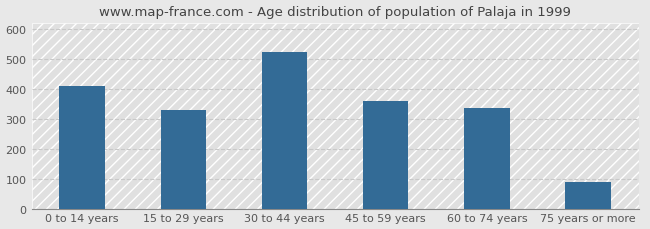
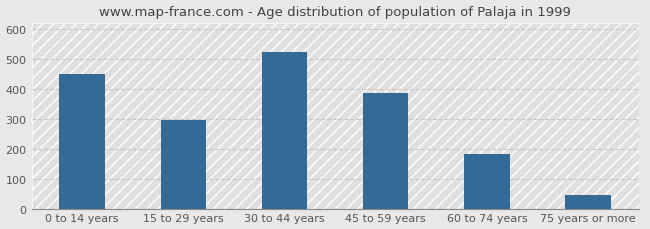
0 to 14 years: 410 -> 448
15 to 29 years: 330 -> 295
45 to 59 years: 360 -> 385
60 to 74 years: 335 -> 183
75 years or more: 90 -> 46
